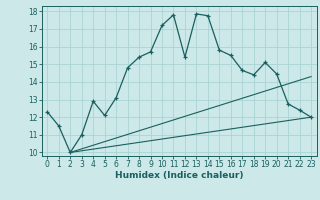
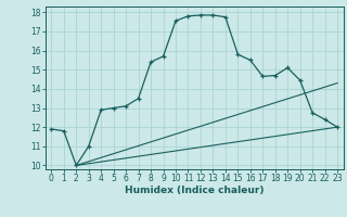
0: 12.3 -> 11.9
1: 11.5 -> 11.8
5: 12.1 -> 13.0
7: 14.8 -> 13.5
10: 17.2 -> 17.6
12: 15.4 -> 17.9
18: 14.4 -> 14.7
